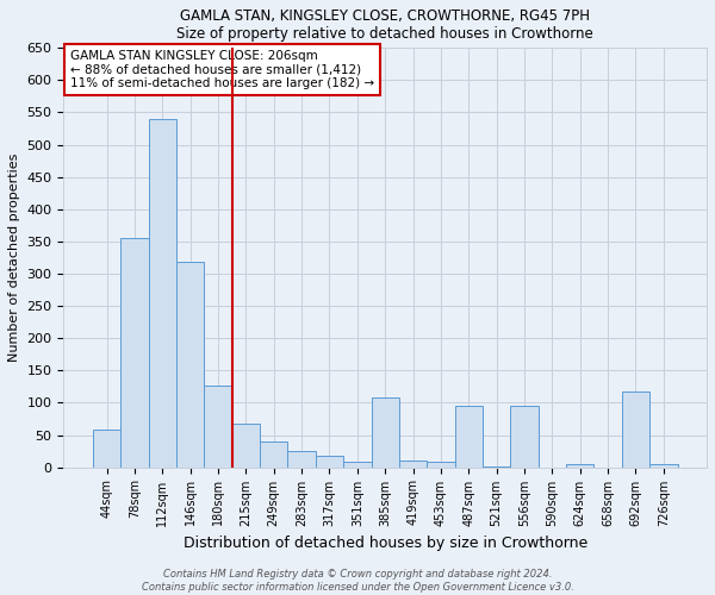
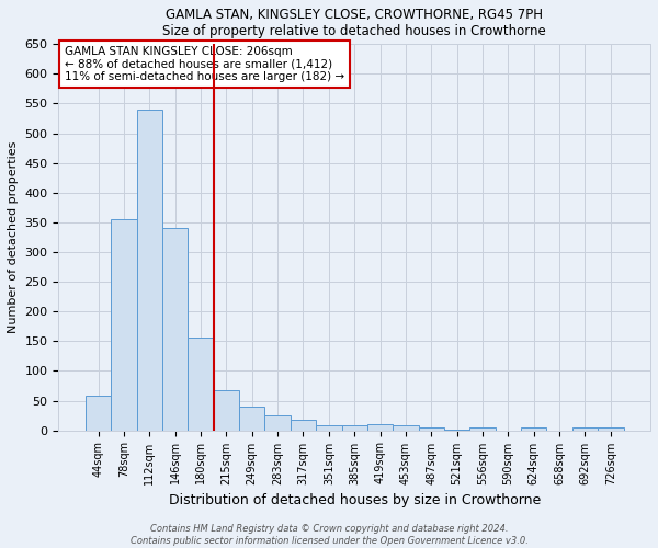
146sqm: 318 -> 340
180sqm: 126 -> 157
385sqm: 108 -> 8
487sqm: 96 -> 4
556sqm: 96 -> 4
692sqm: 118 -> 4
